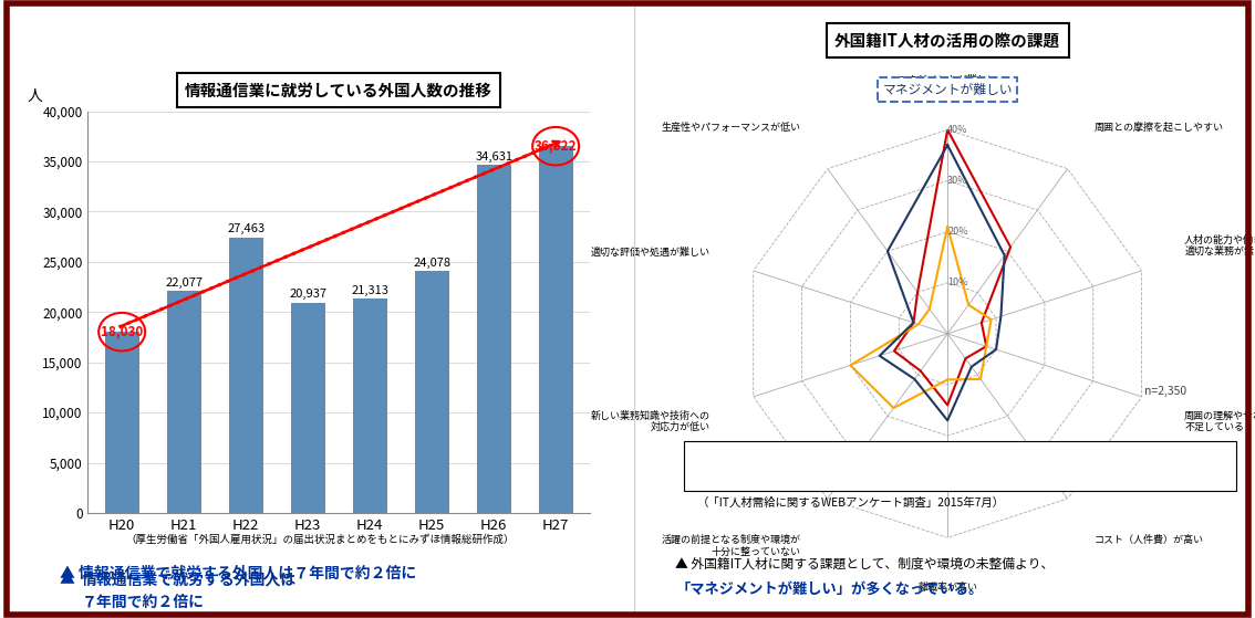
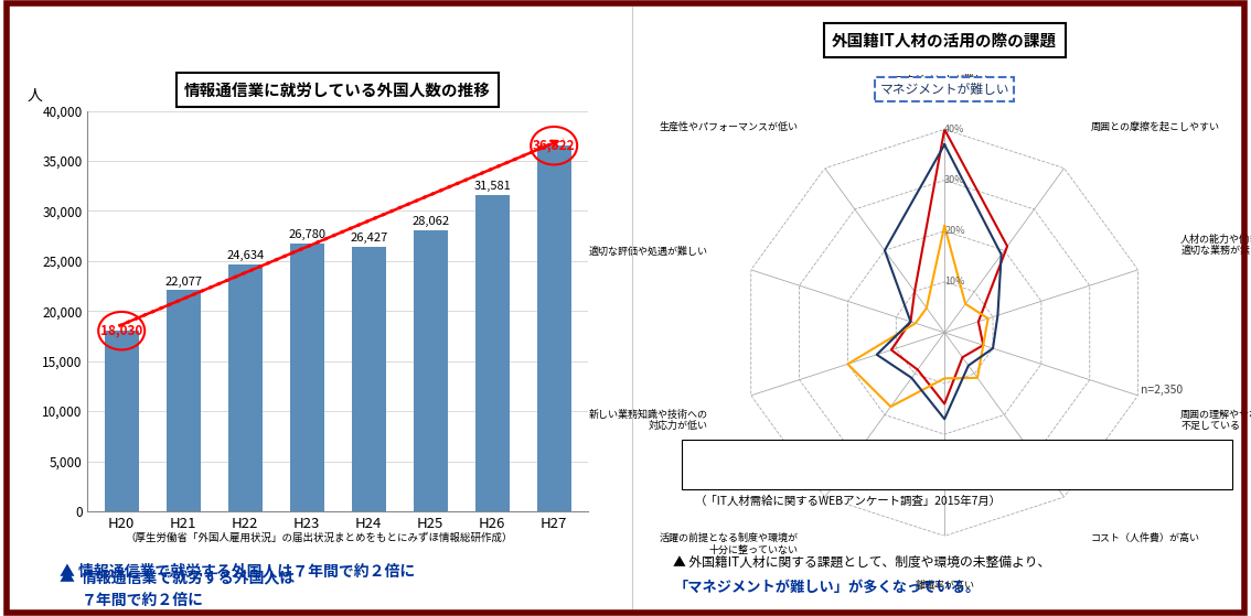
H22: 27,463 -> 24,634
H23: 20,937 -> 26,780
H24: 21,313 -> 26,427
H25: 24,078 -> 28,062
H26: 34,631 -> 31,581
